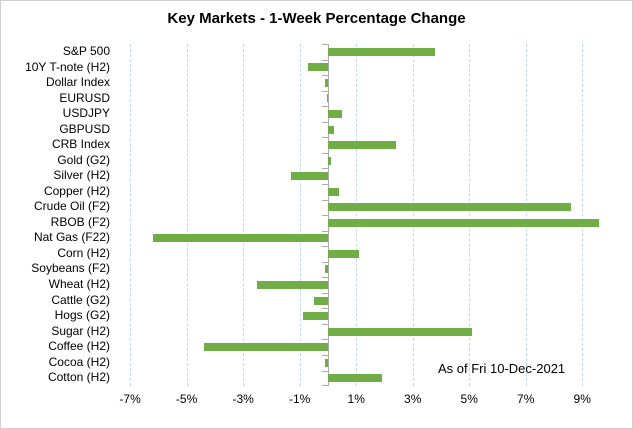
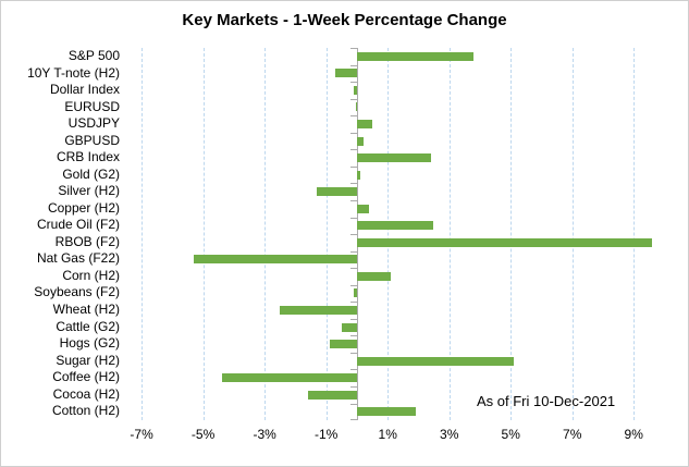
Crude Oil (F2): 8.6% -> 2.5%
Nat Gas (F22): -6.2% -> -5.3%
Cocoa (H2): -0.1% -> -1.6%
